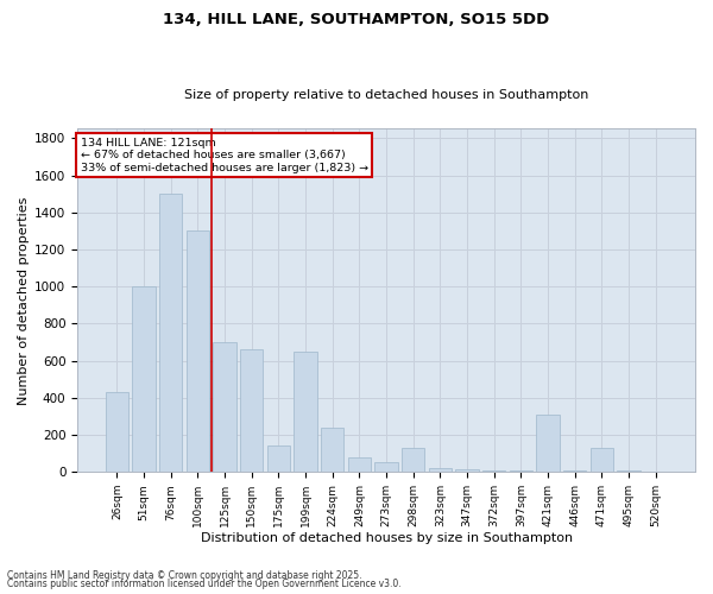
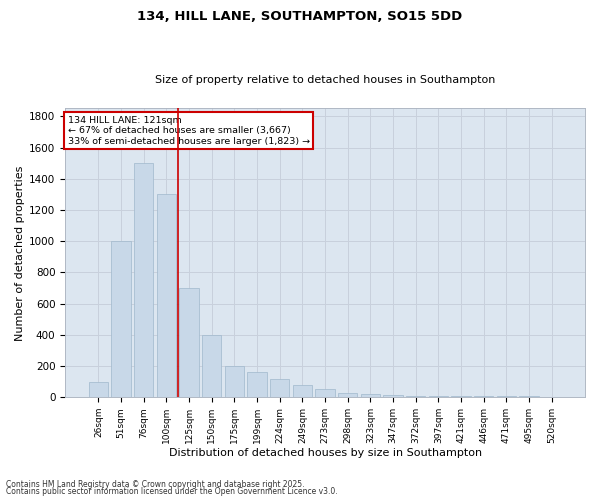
26sqm: 430 -> 100
150sqm: 660 -> 400
175sqm: 140 -> 200
199sqm: 650 -> 160
224sqm: 240 -> 120
298sqm: 130 -> 30
421sqm: 310 -> 0
471sqm: 130 -> 0
